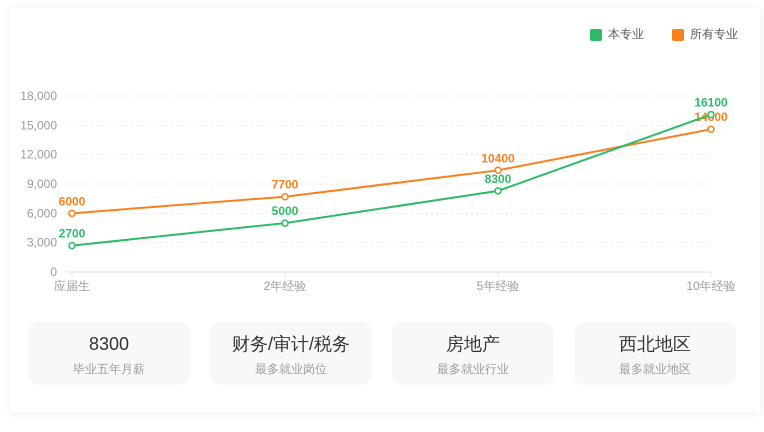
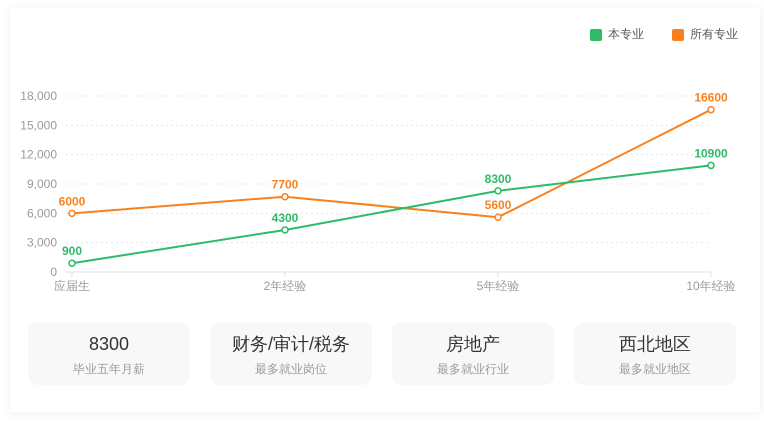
本专业/应届生: 2700 -> 900
本专业/2年经验: 5000 -> 4300
所有专业/5年经验: 10400 -> 5600
本专业/10年经验: 16100 -> 10900
所有专业/10年经验: 14600 -> 16600
